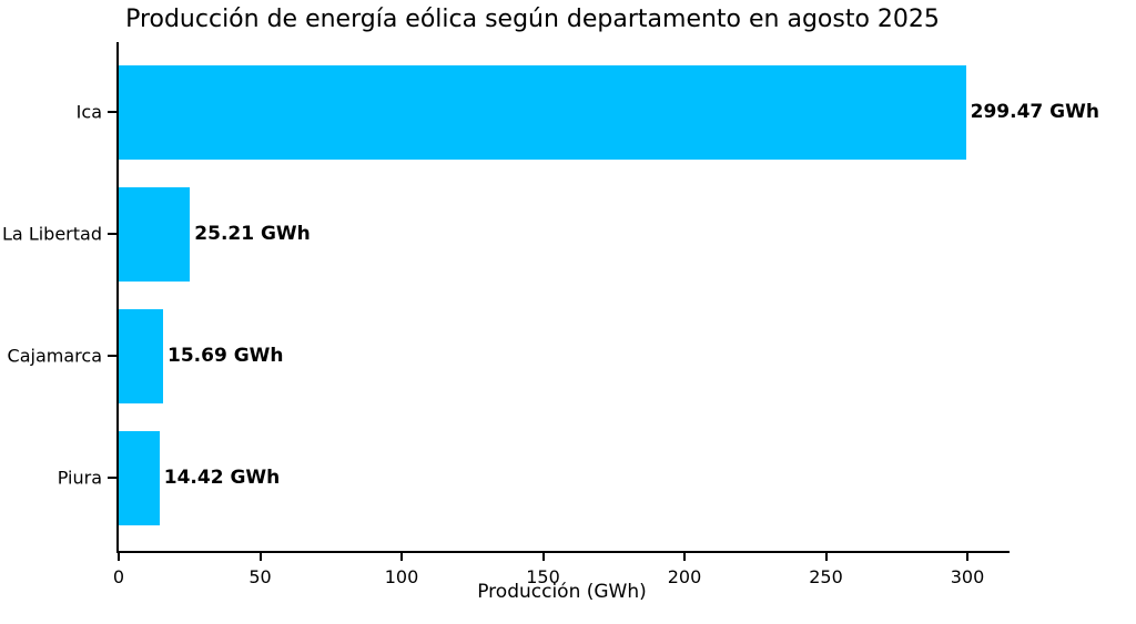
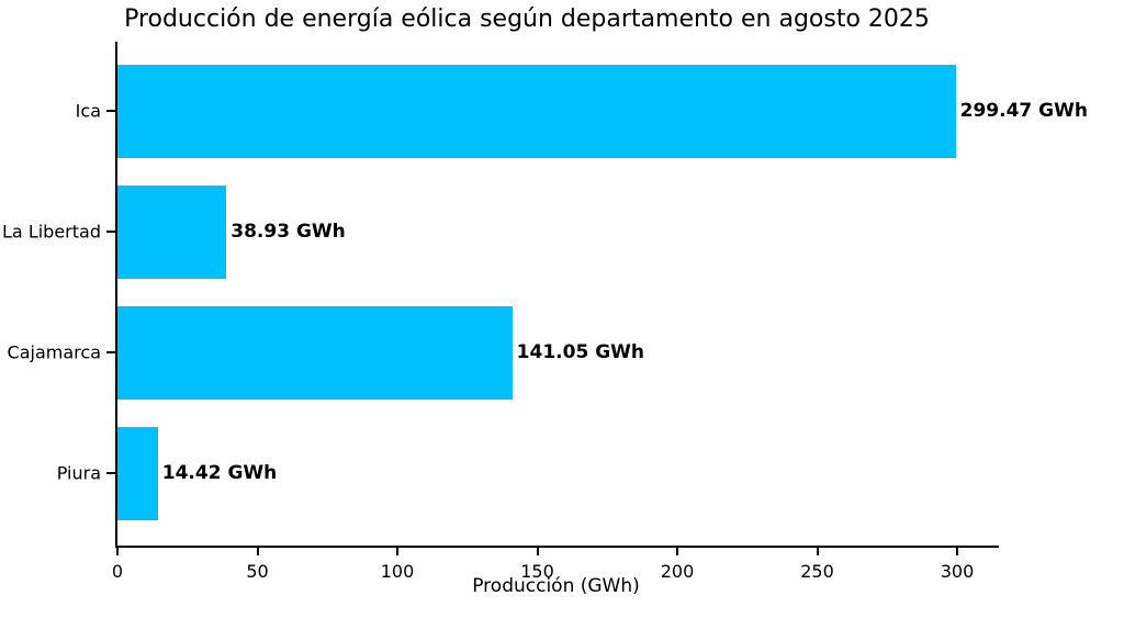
La Libertad: 25.21 -> 38.93
Cajamarca: 15.69 -> 141.05
